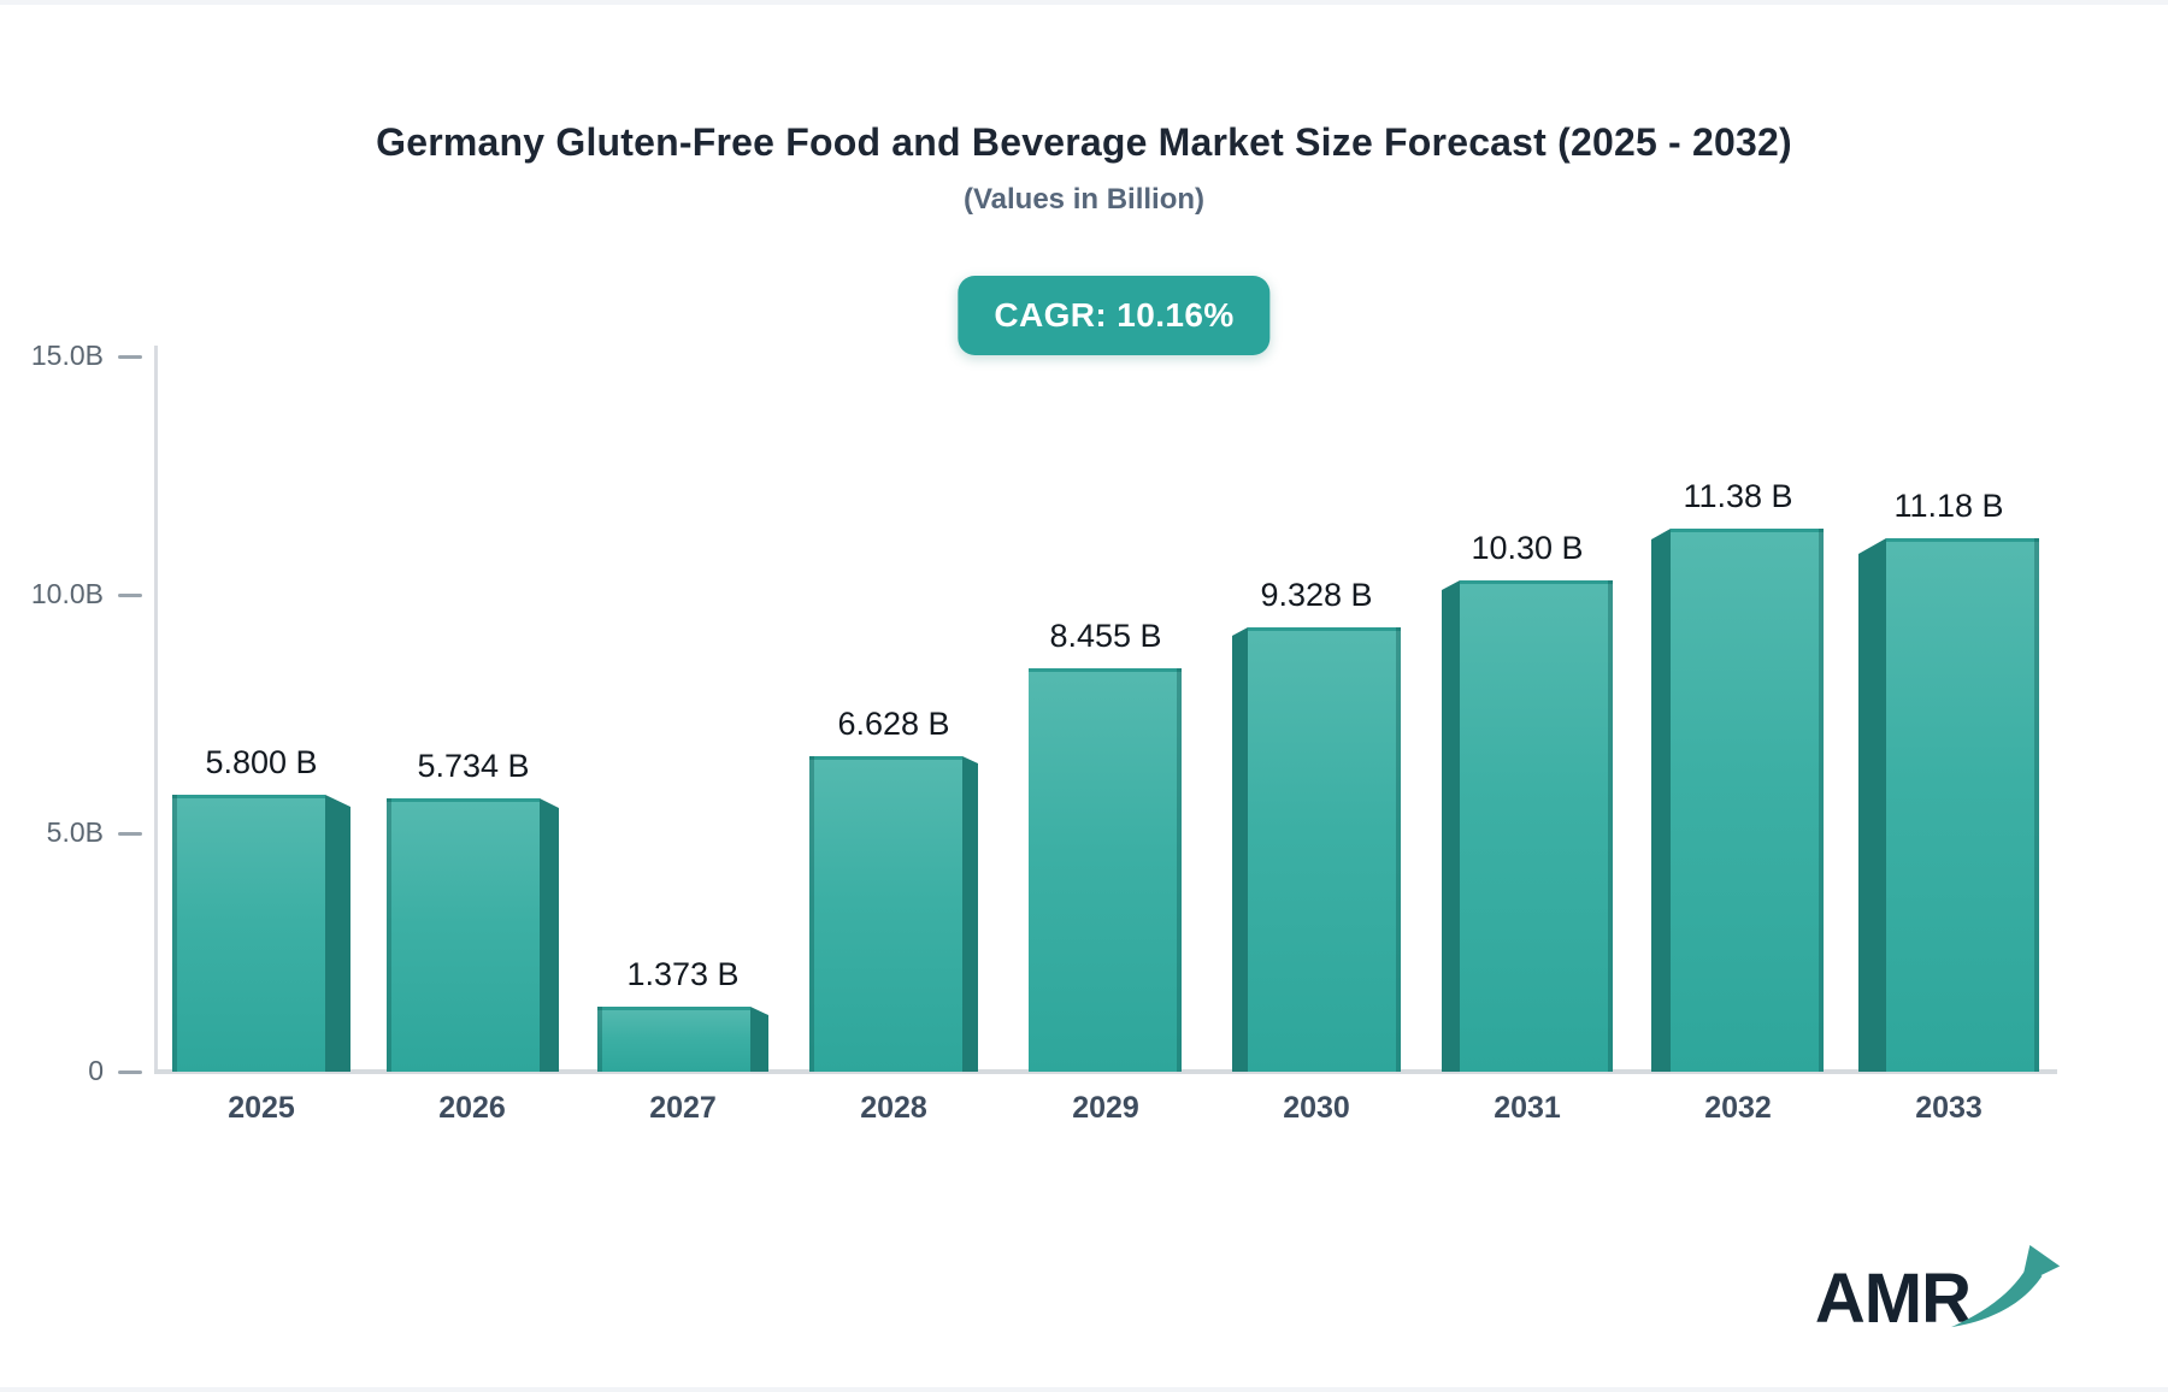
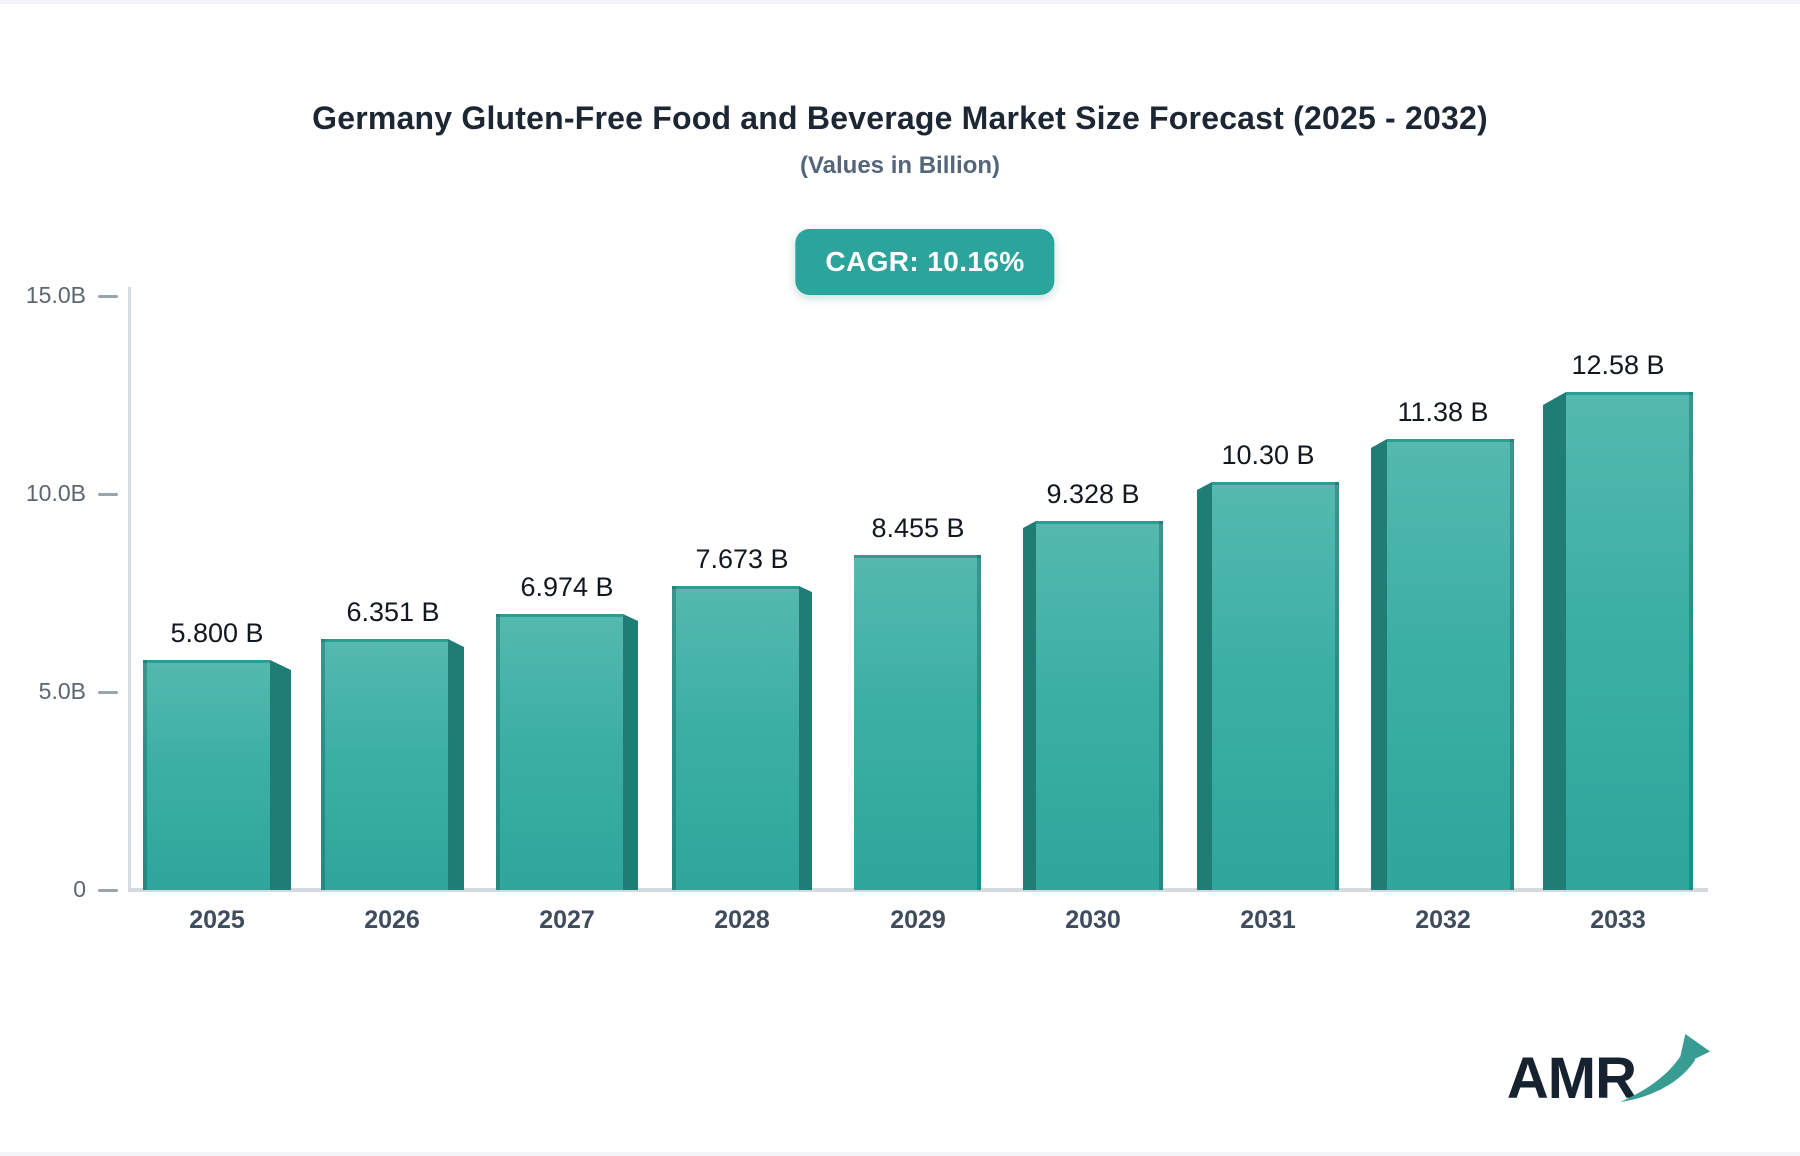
2026: 5.734 -> 6.351
2027: 1.373 -> 6.974
2028: 6.628 -> 7.673
2033: 11.18 -> 12.58
